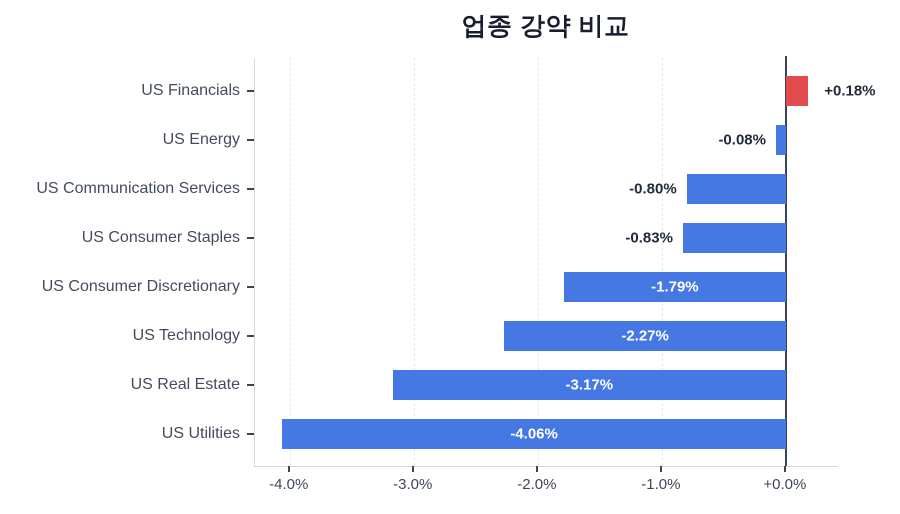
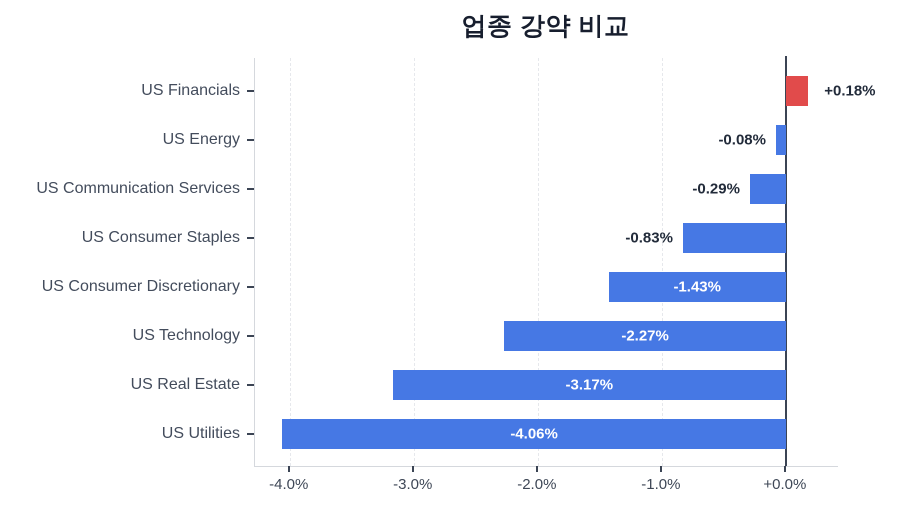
US Communication Services: -0.80% -> -0.29%
US Consumer Discretionary: -1.79% -> -1.43%
